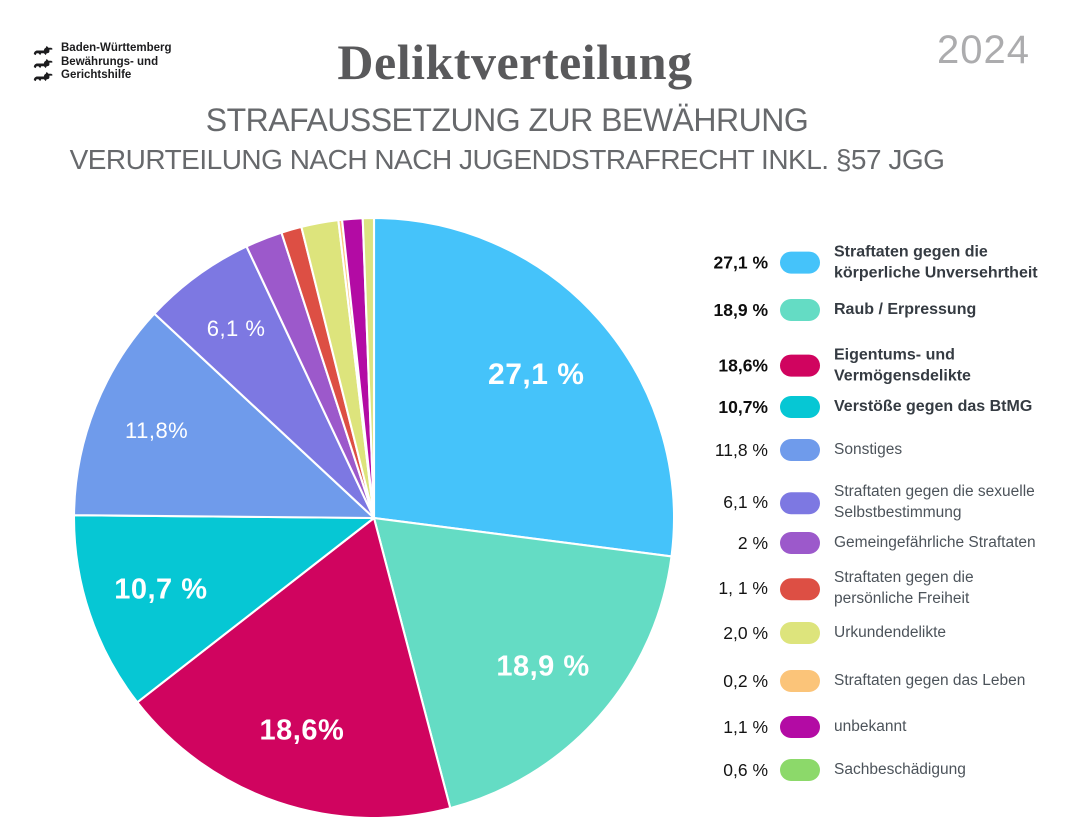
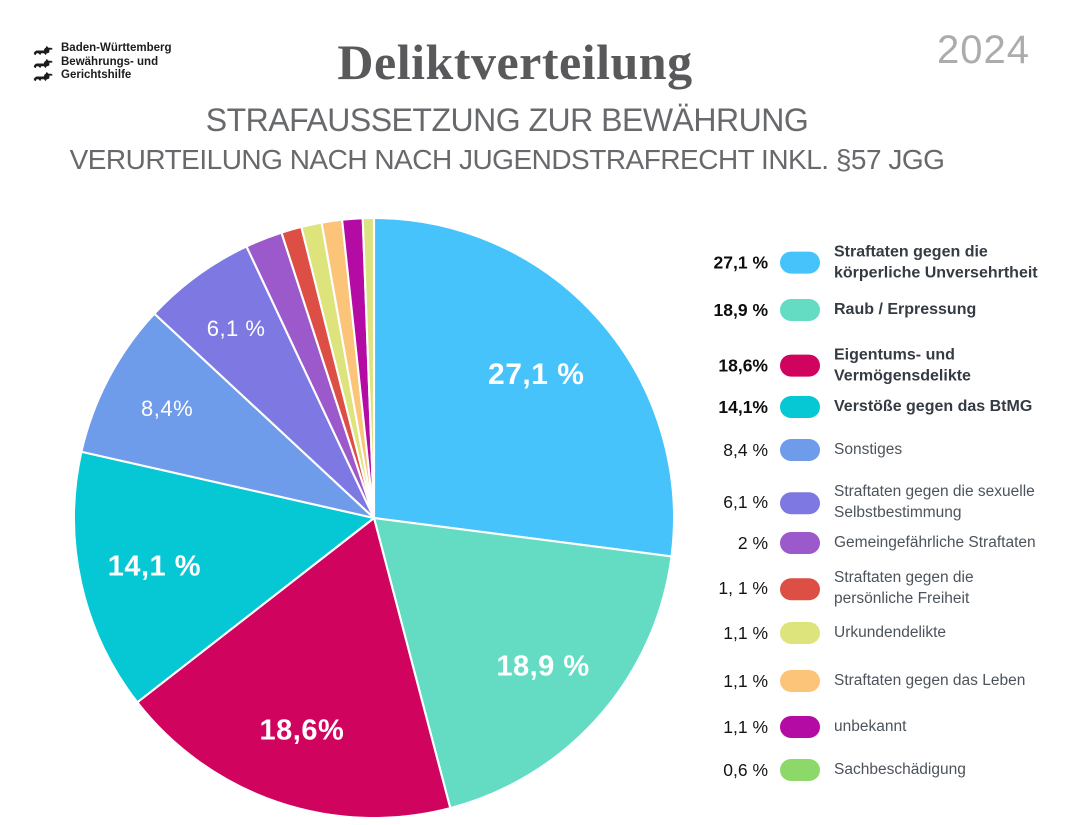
Verstöße gegen das BtMG: 10,7% -> 14,1%
Sonstiges: 11,8 -> 8,4
Urkundendelikte: 2,0 -> 1,1
Straftaten gegen das Leben: 0,2 -> 1,1
